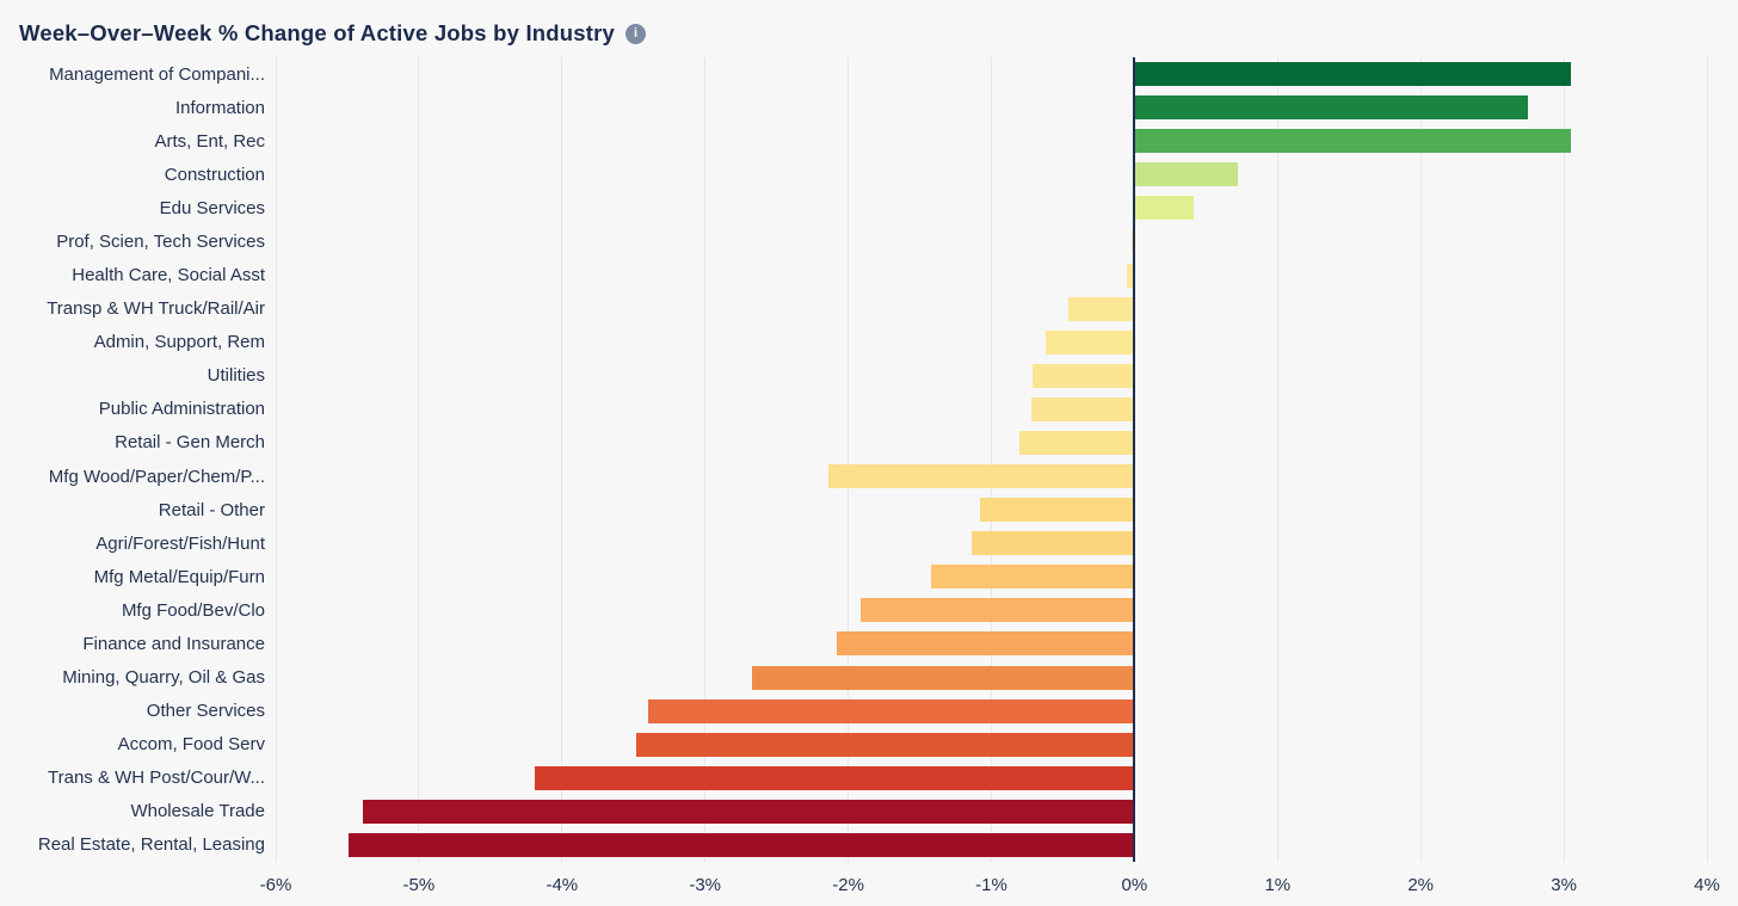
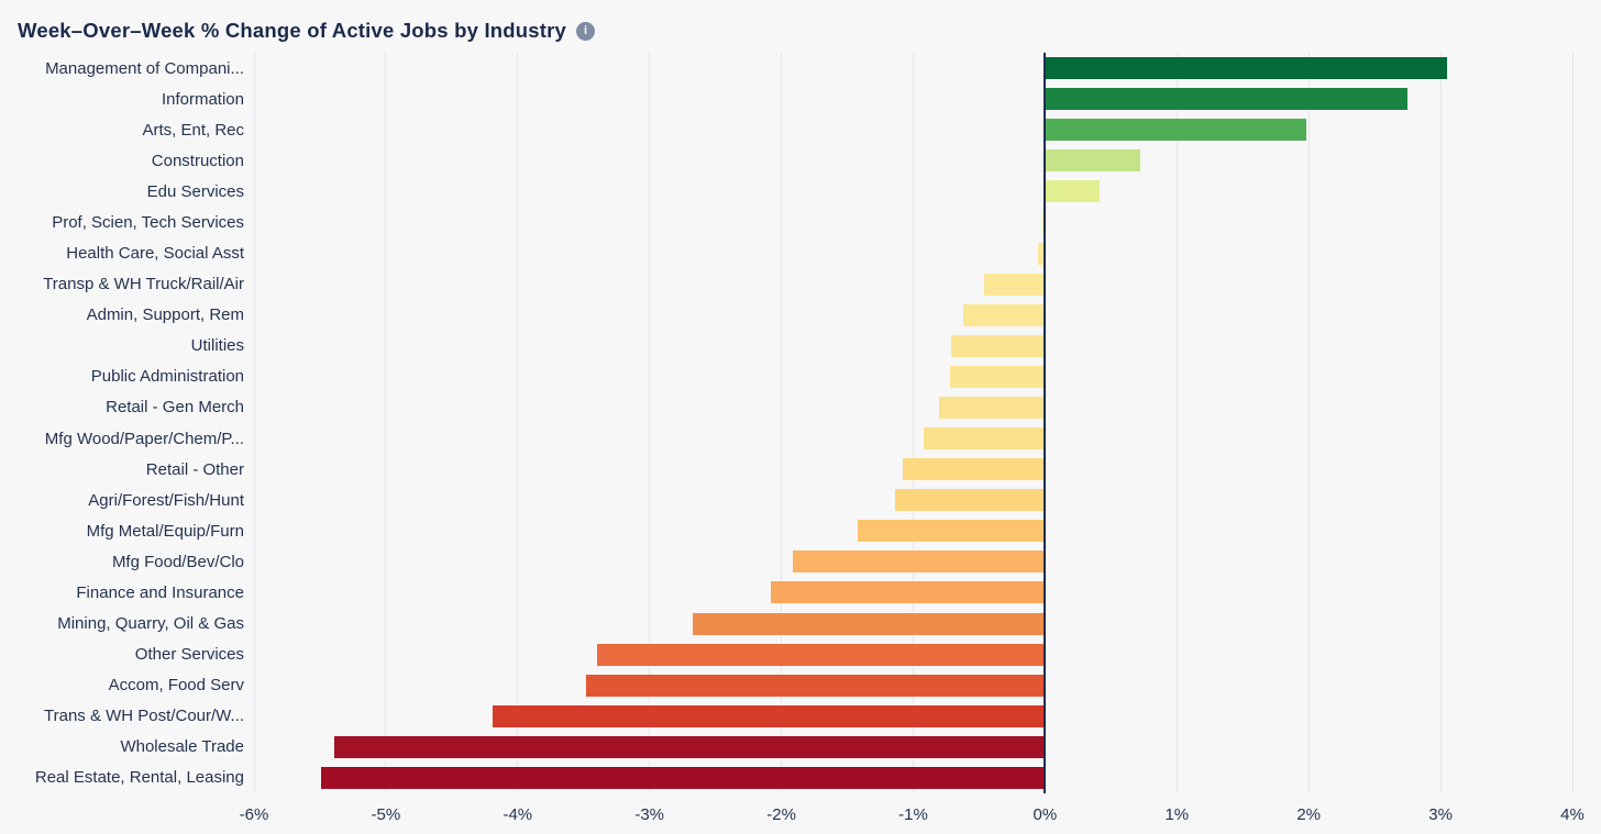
Arts, Ent, Rec: 3.05% -> 1.98%
Mfg Wood/Paper/Chem/P...: -2.14% -> -0.92%
